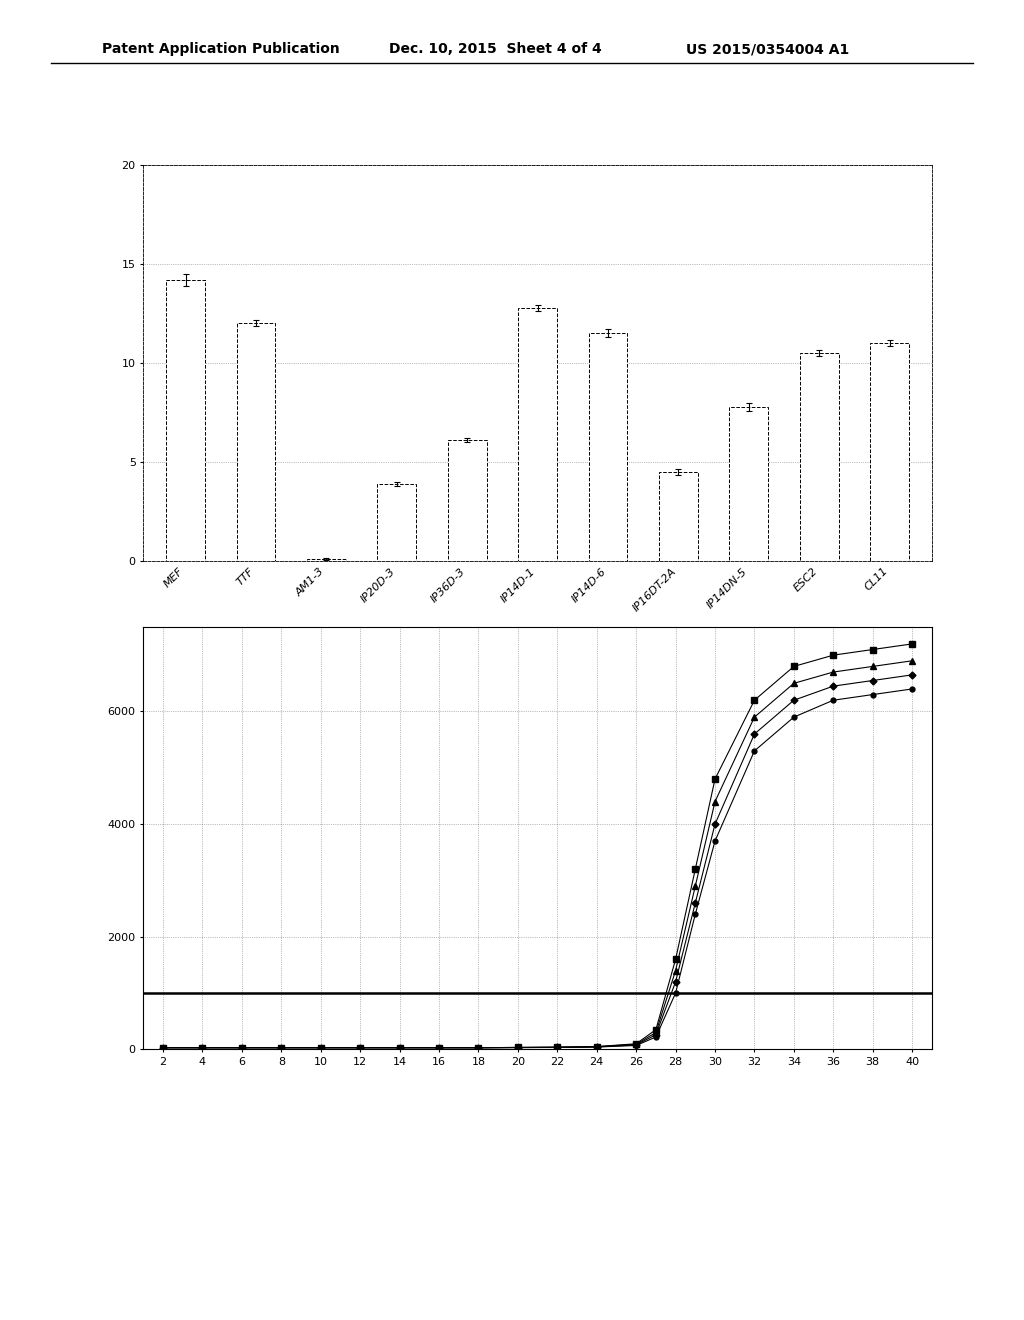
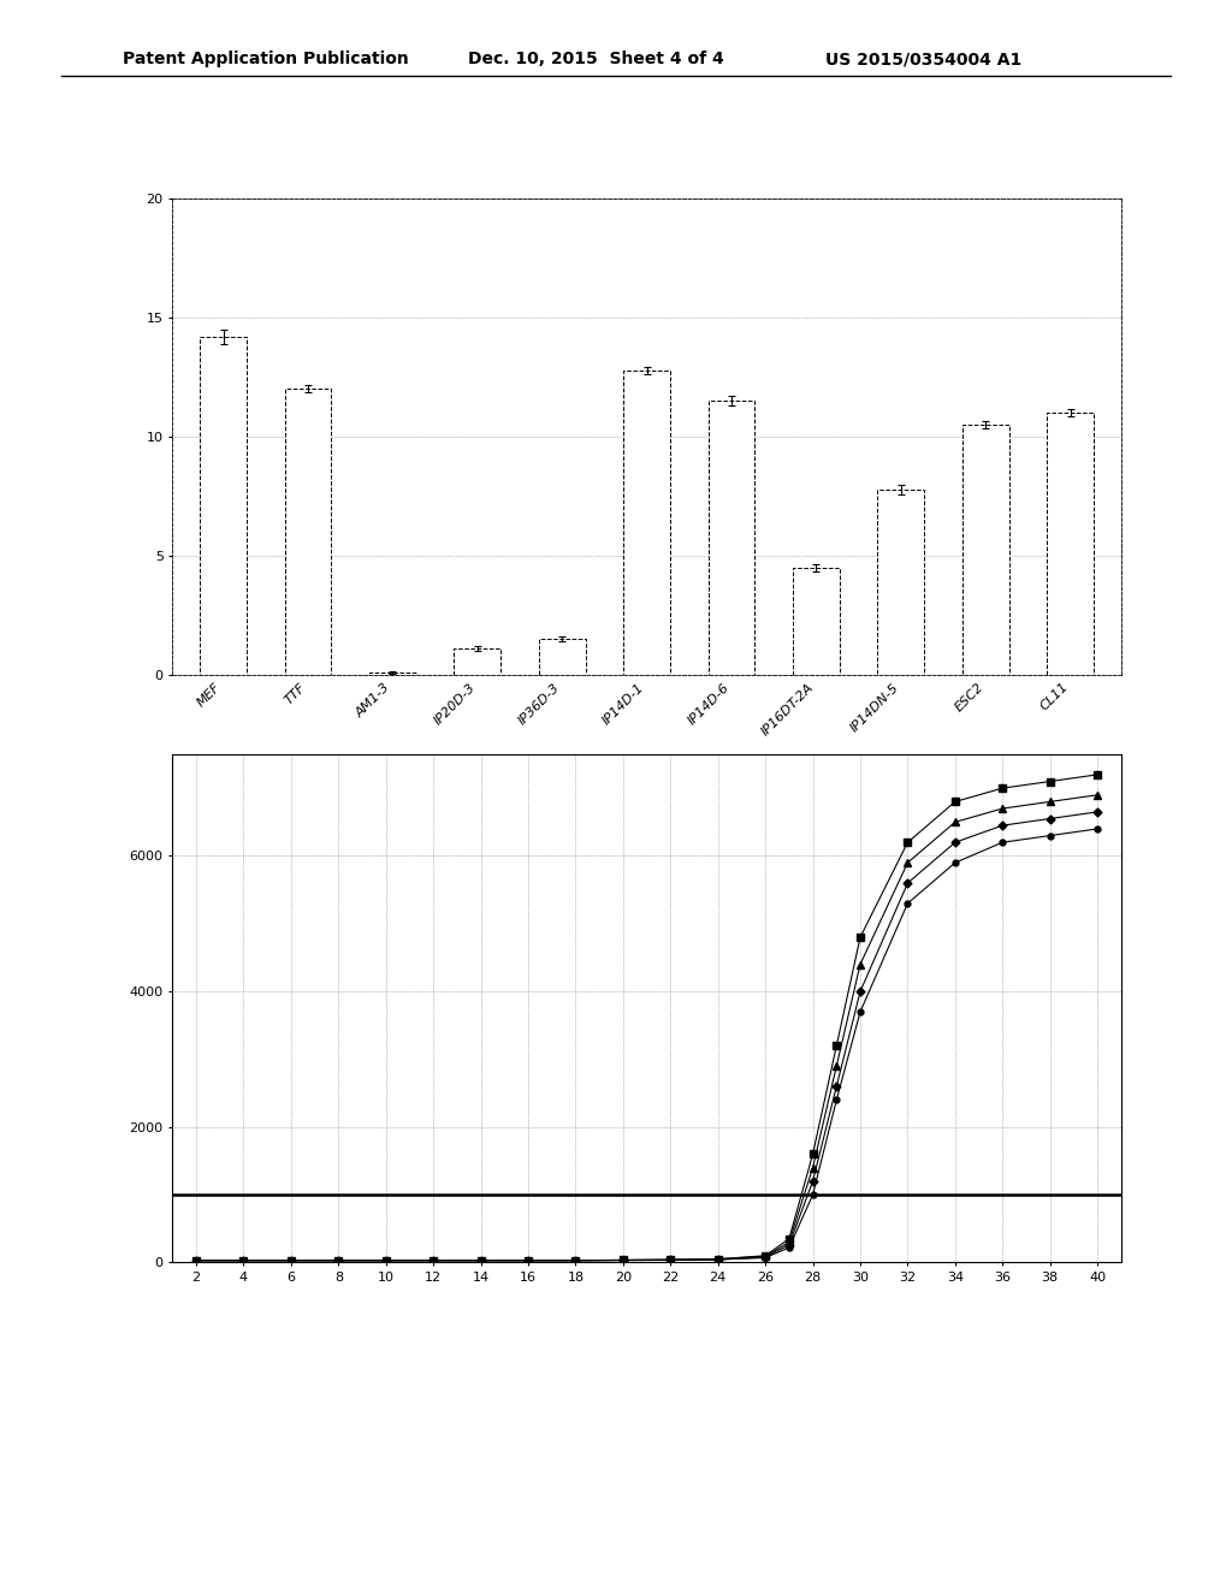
IP20D-3: 3.9 -> 1.1
IP36D-3: 6.1 -> 1.5
